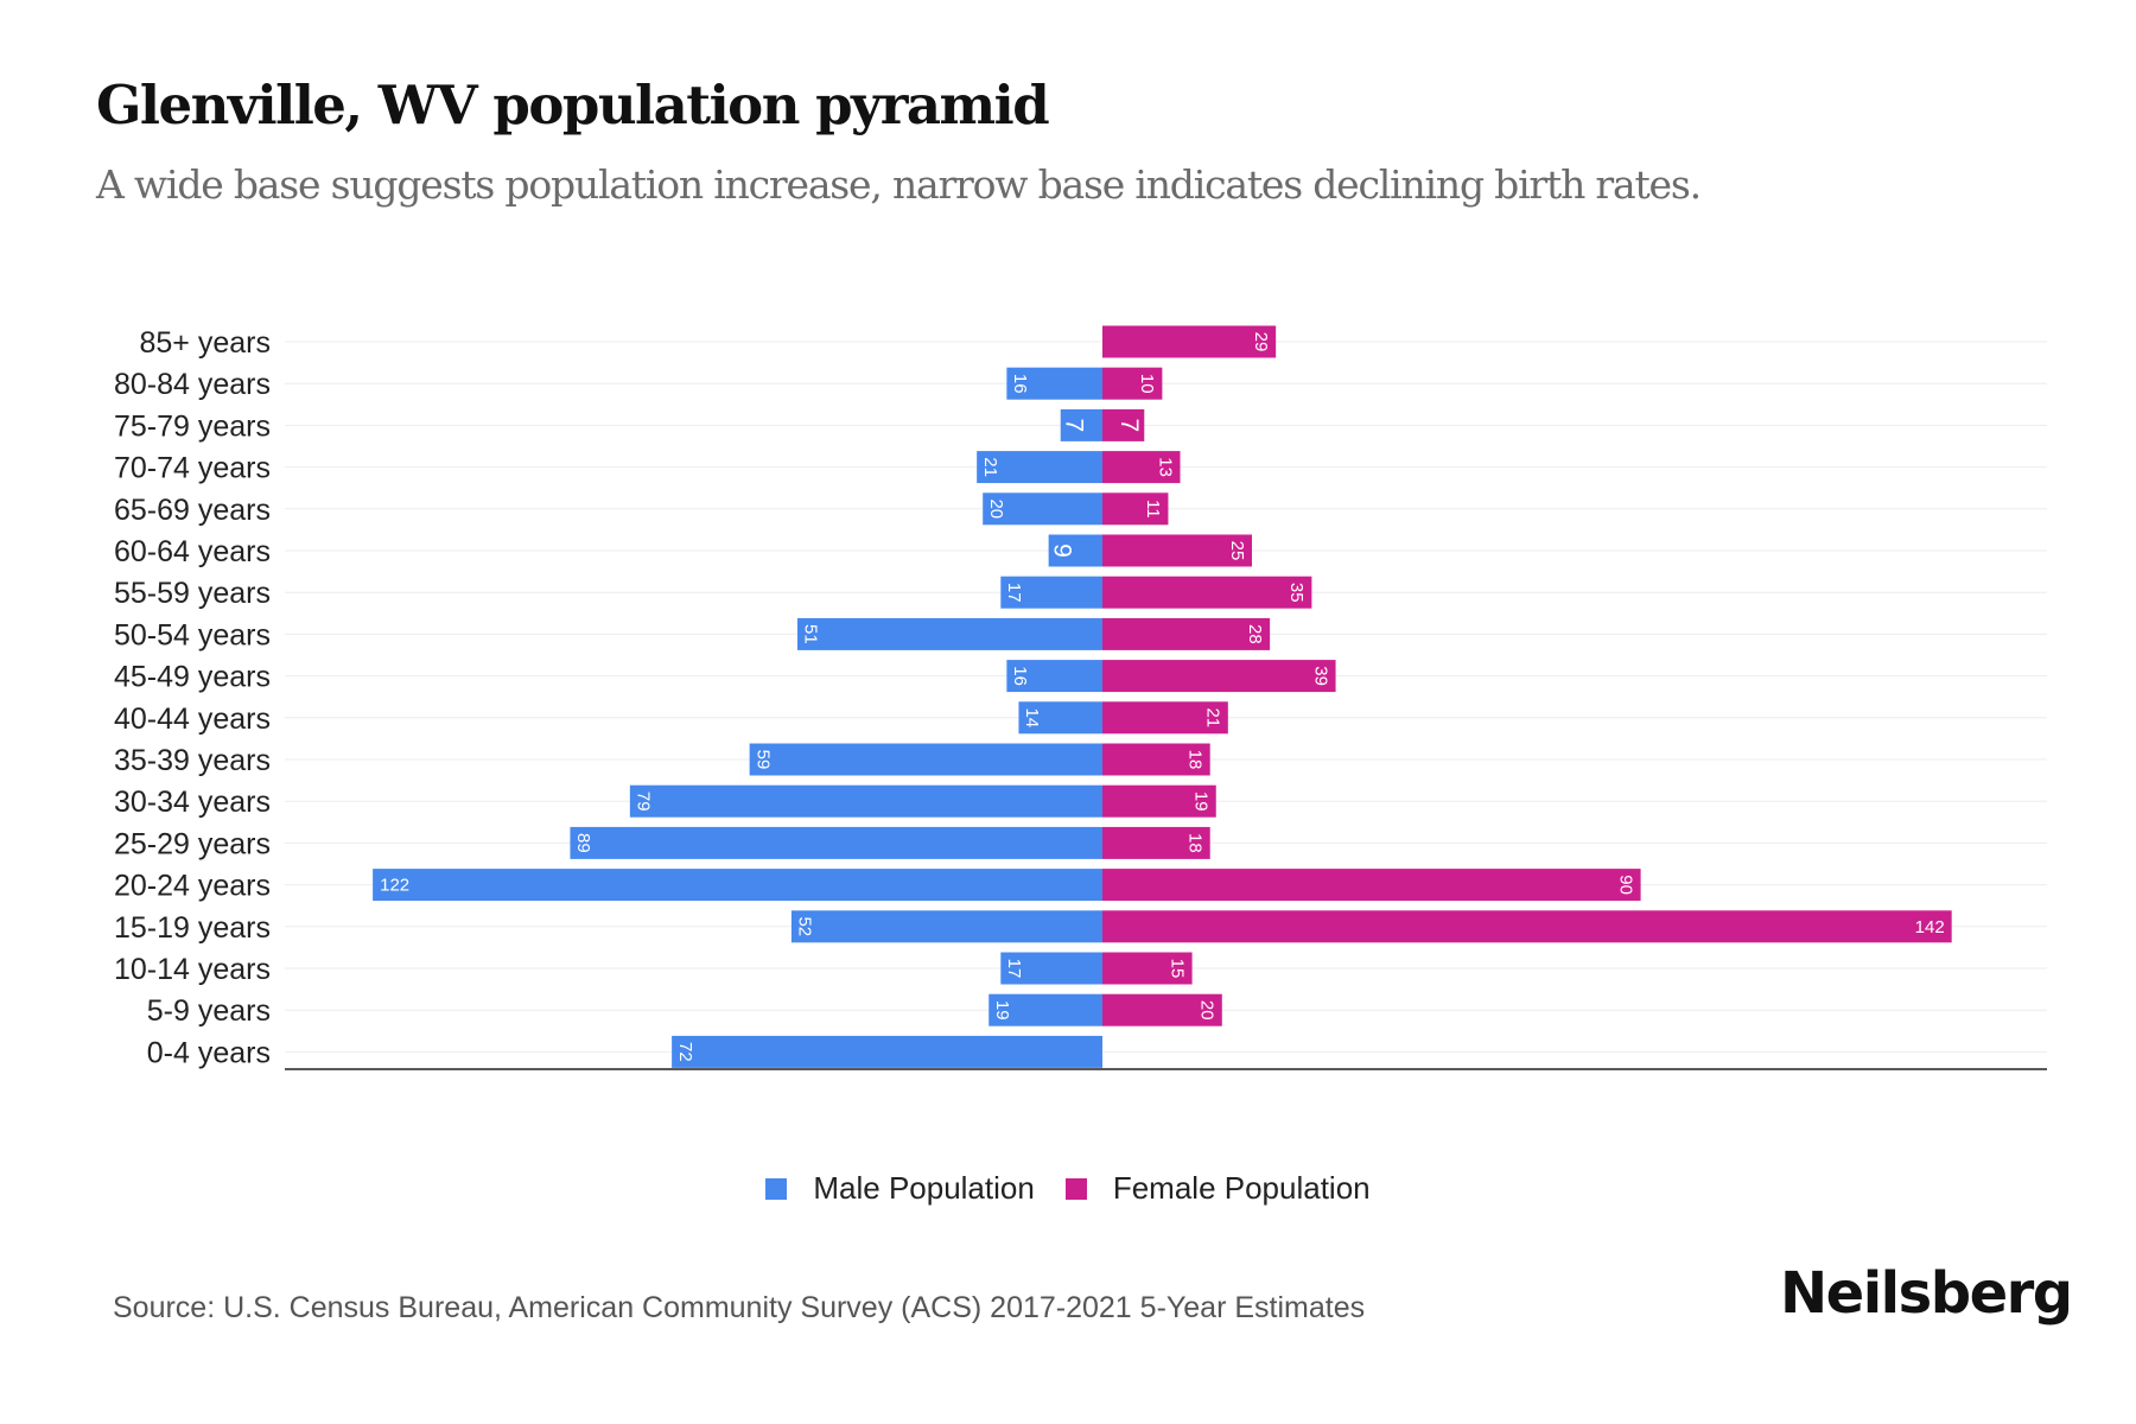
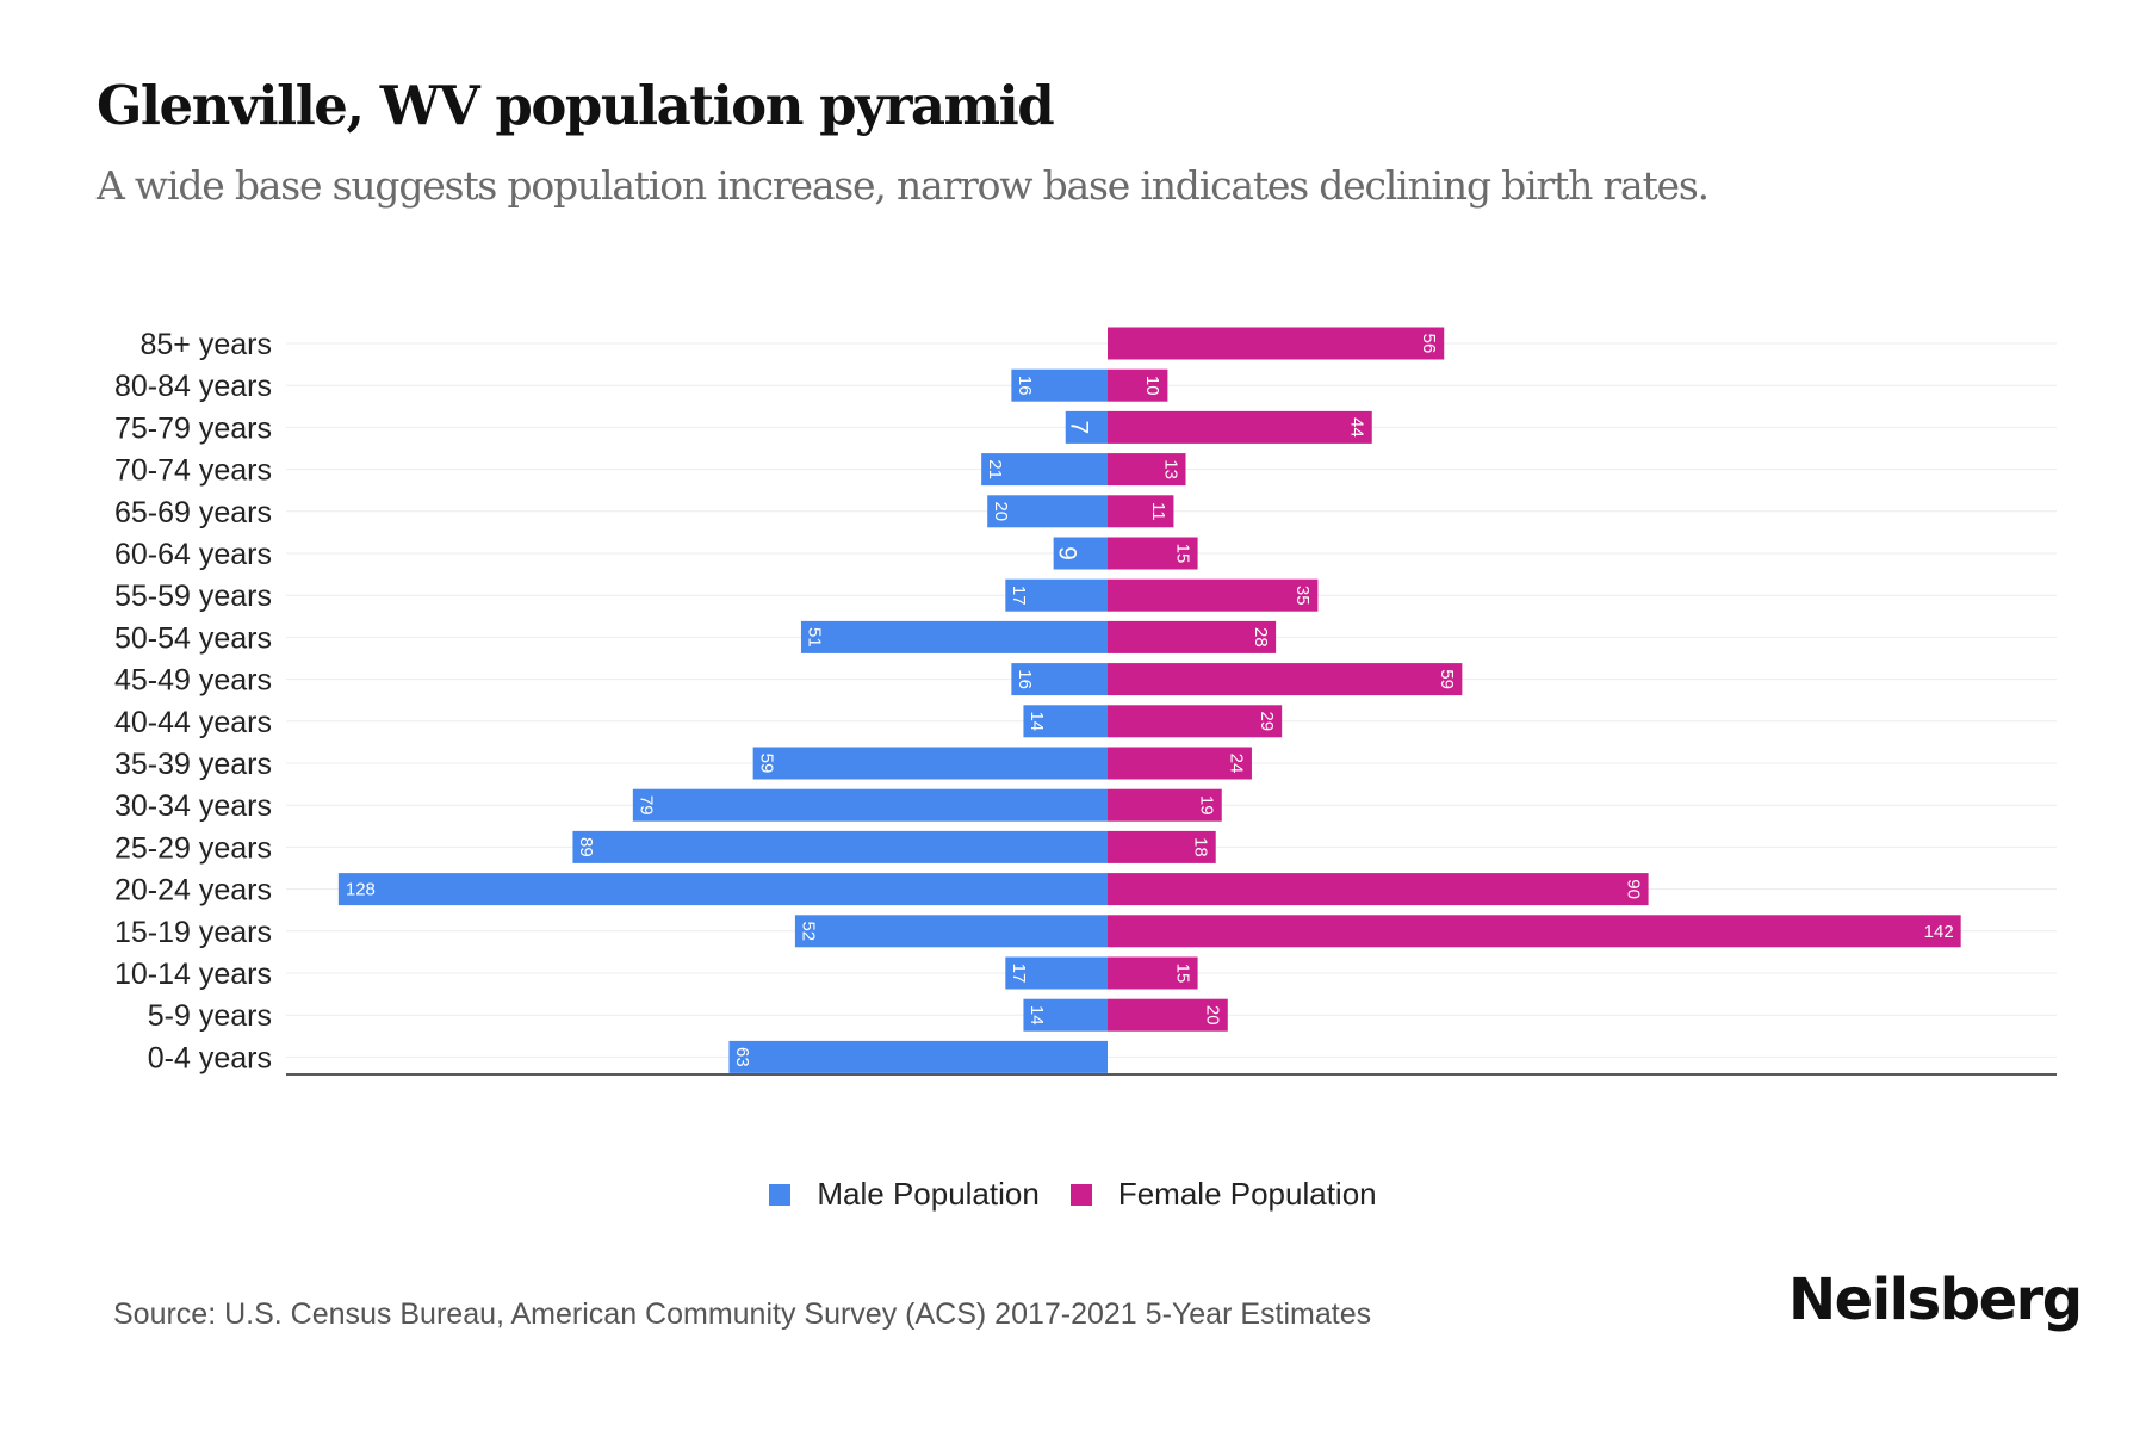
Female Population/85+ years: 29 -> 56
Female Population/75-79 years: 7 -> 44
Female Population/60-64 years: 25 -> 15
Female Population/45-49 years: 39 -> 59
Female Population/40-44 years: 21 -> 29
Female Population/35-39 years: 18 -> 24
Male Population/20-24 years: 122 -> 128
Male Population/5-9 years: 19 -> 14
Male Population/0-4 years: 72 -> 63
